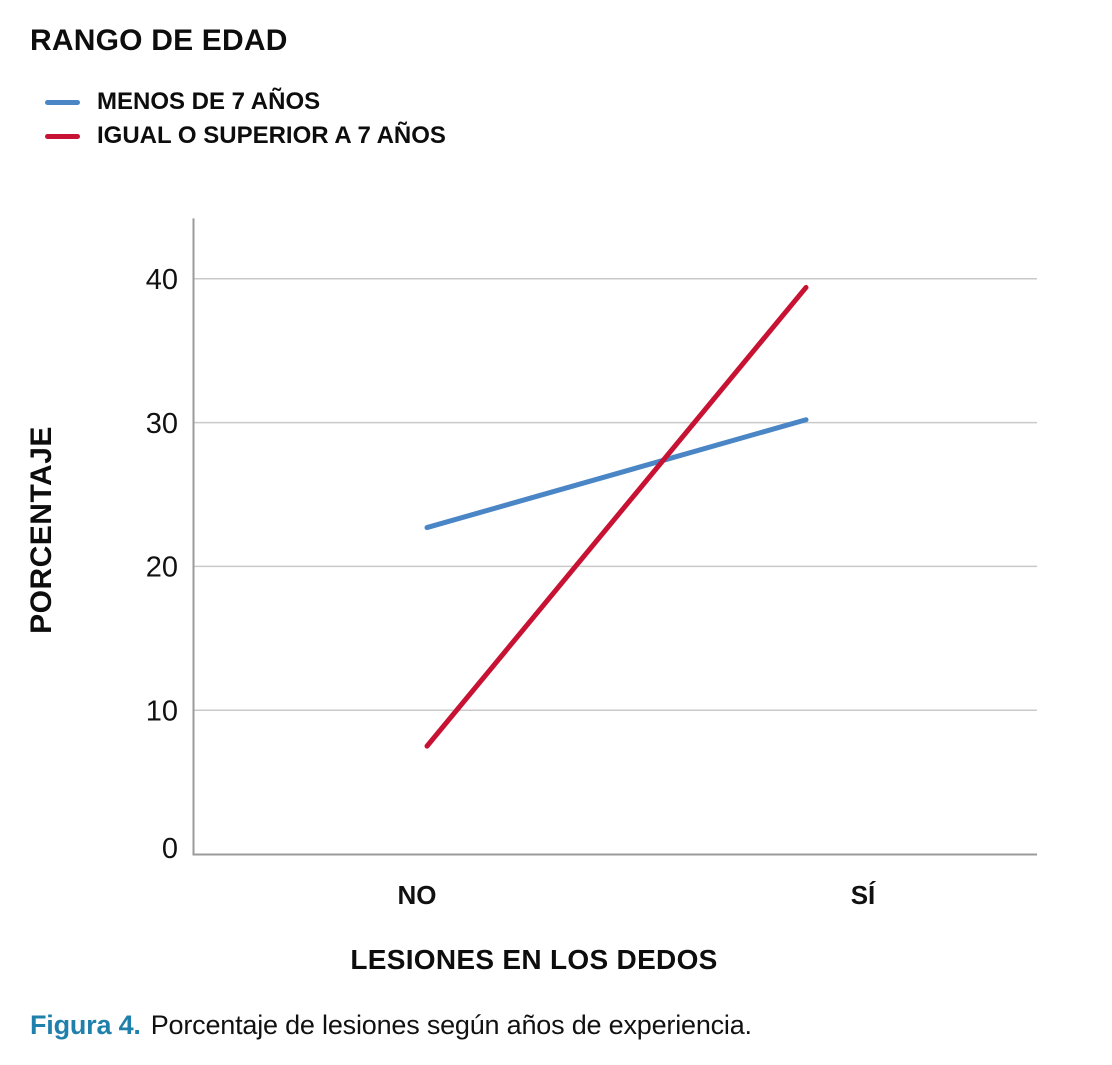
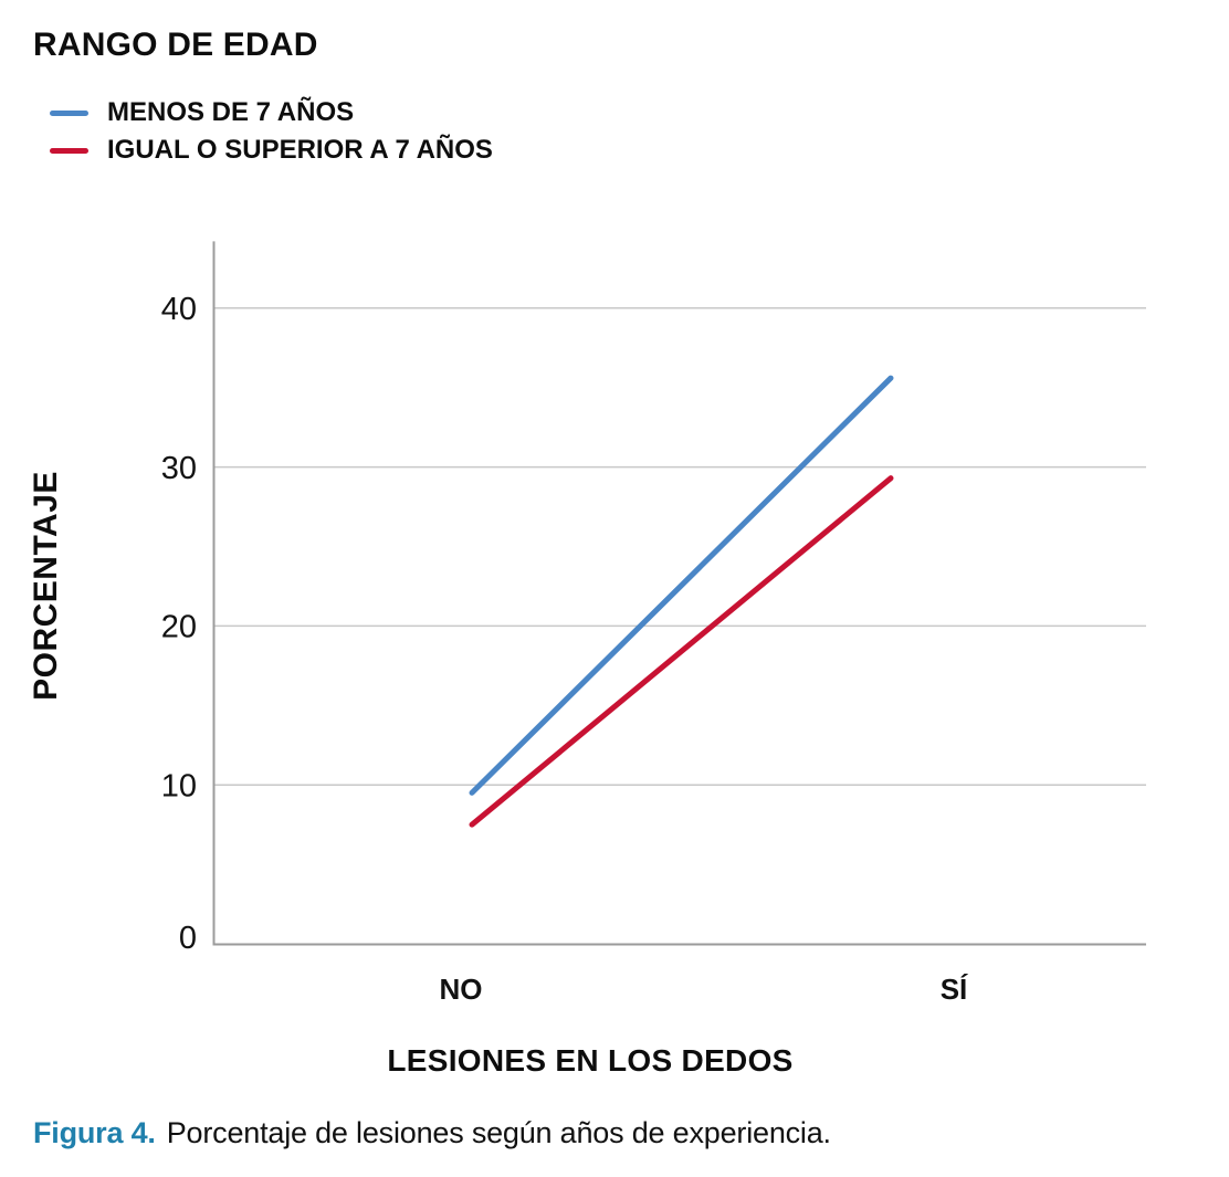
MENOS DE 7 AÑOS/NO: 22.7 -> 9.5
MENOS DE 7 AÑOS/SÍ: 30.2 -> 35.6
IGUAL O SUPERIOR A 7 AÑOS/SÍ: 39.4 -> 29.3
